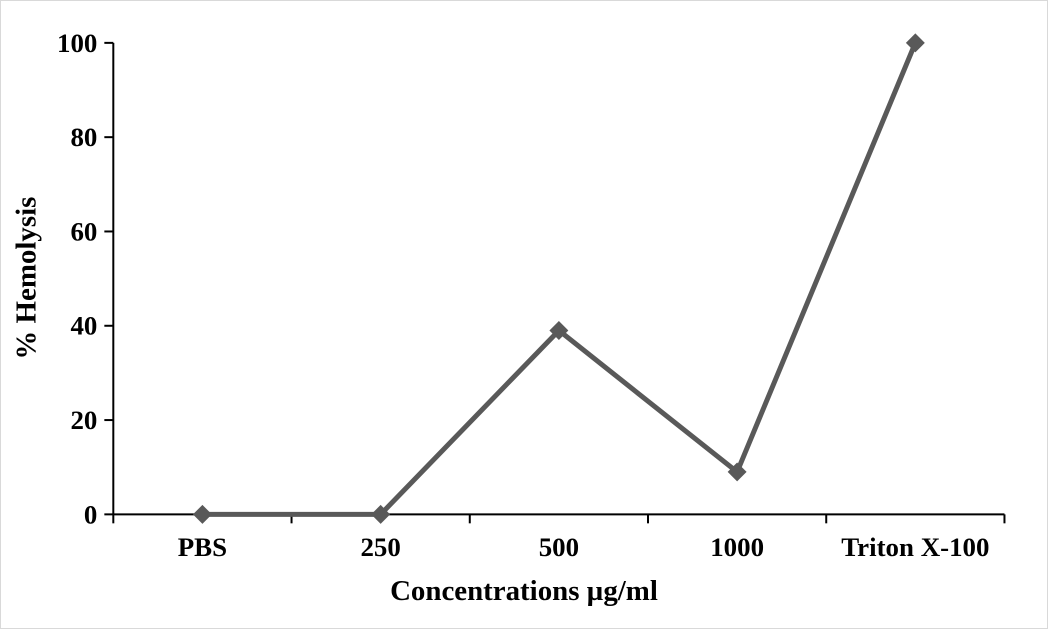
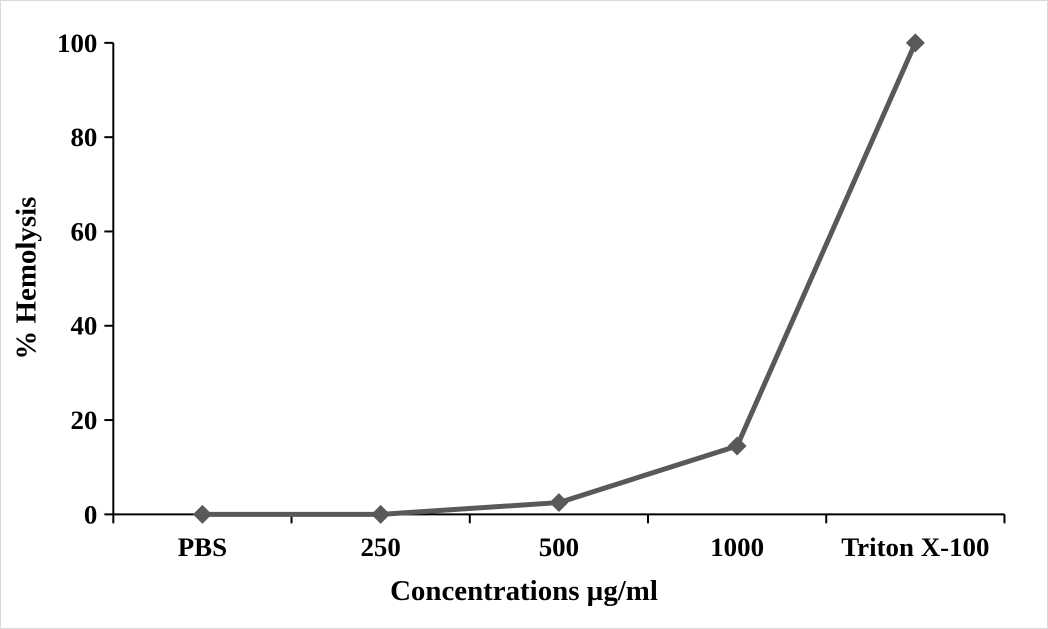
500: 39 -> 2
1000: 9 -> 14
